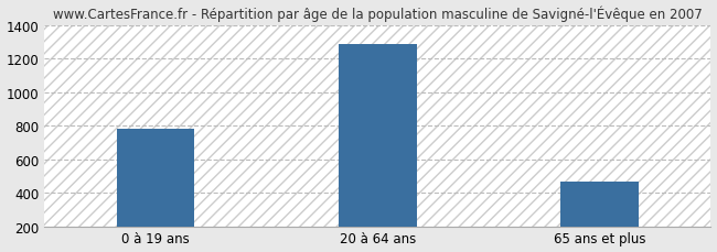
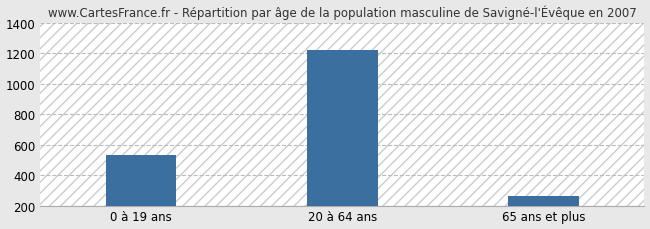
0 à 19 ans: 780 -> 530
20 à 64 ans: 1290 -> 1220
65 ans et plus: 470 -> 260
